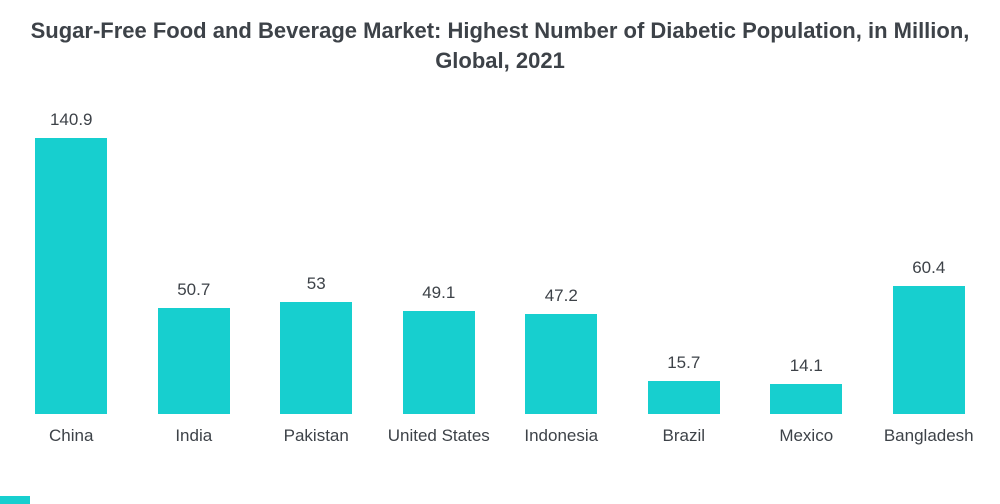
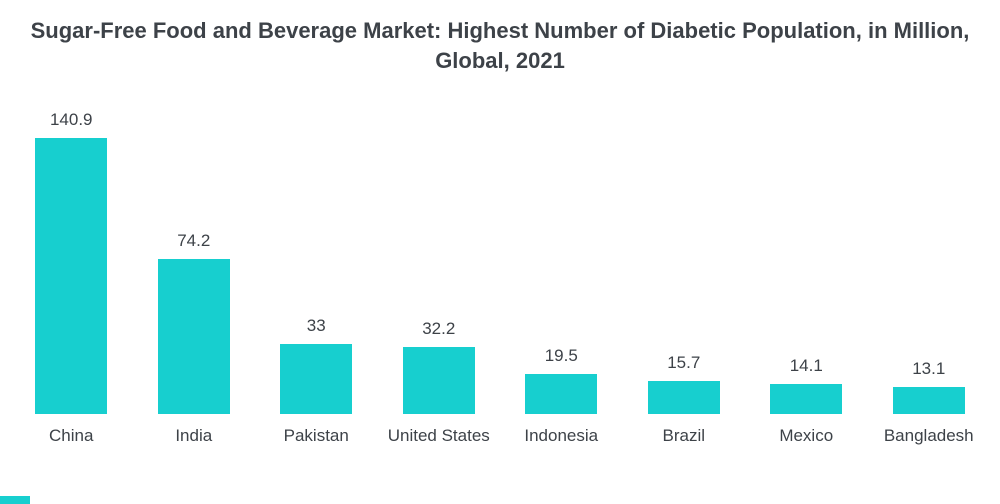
India: 50.7 -> 74.2
Pakistan: 53 -> 33
United States: 49.1 -> 32.2
Indonesia: 47.2 -> 19.5
Bangladesh: 60.4 -> 13.1
